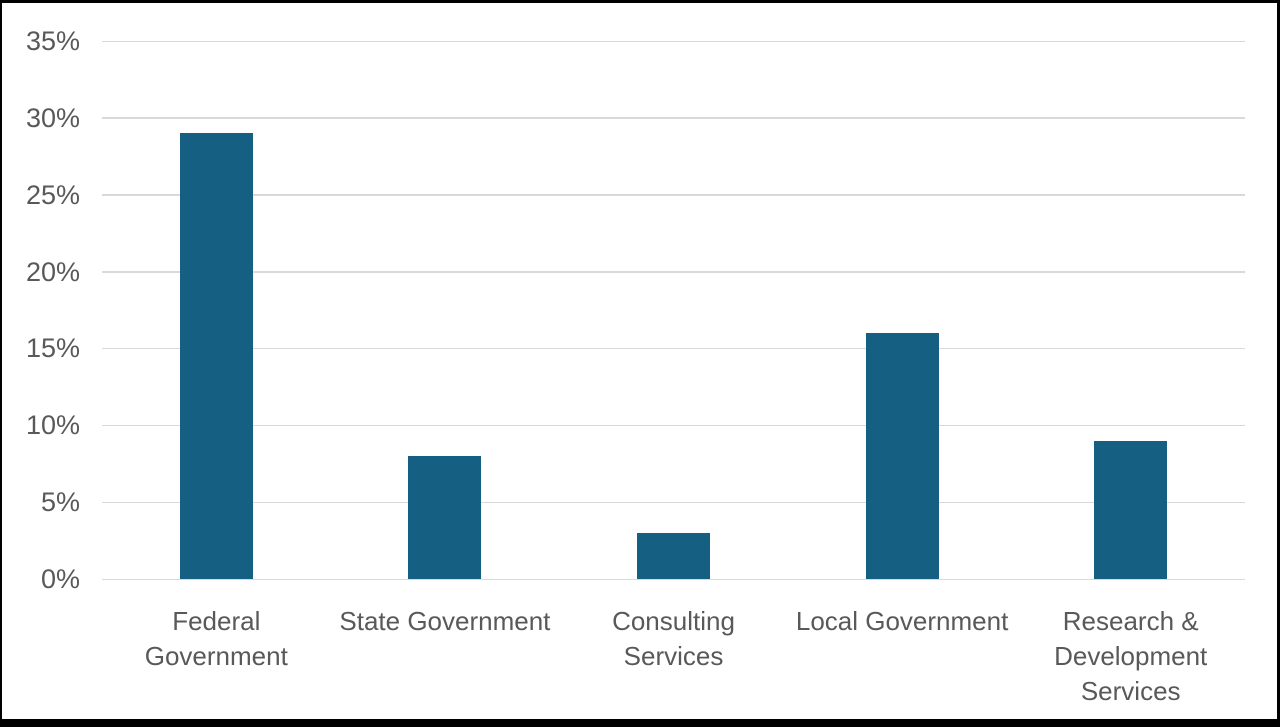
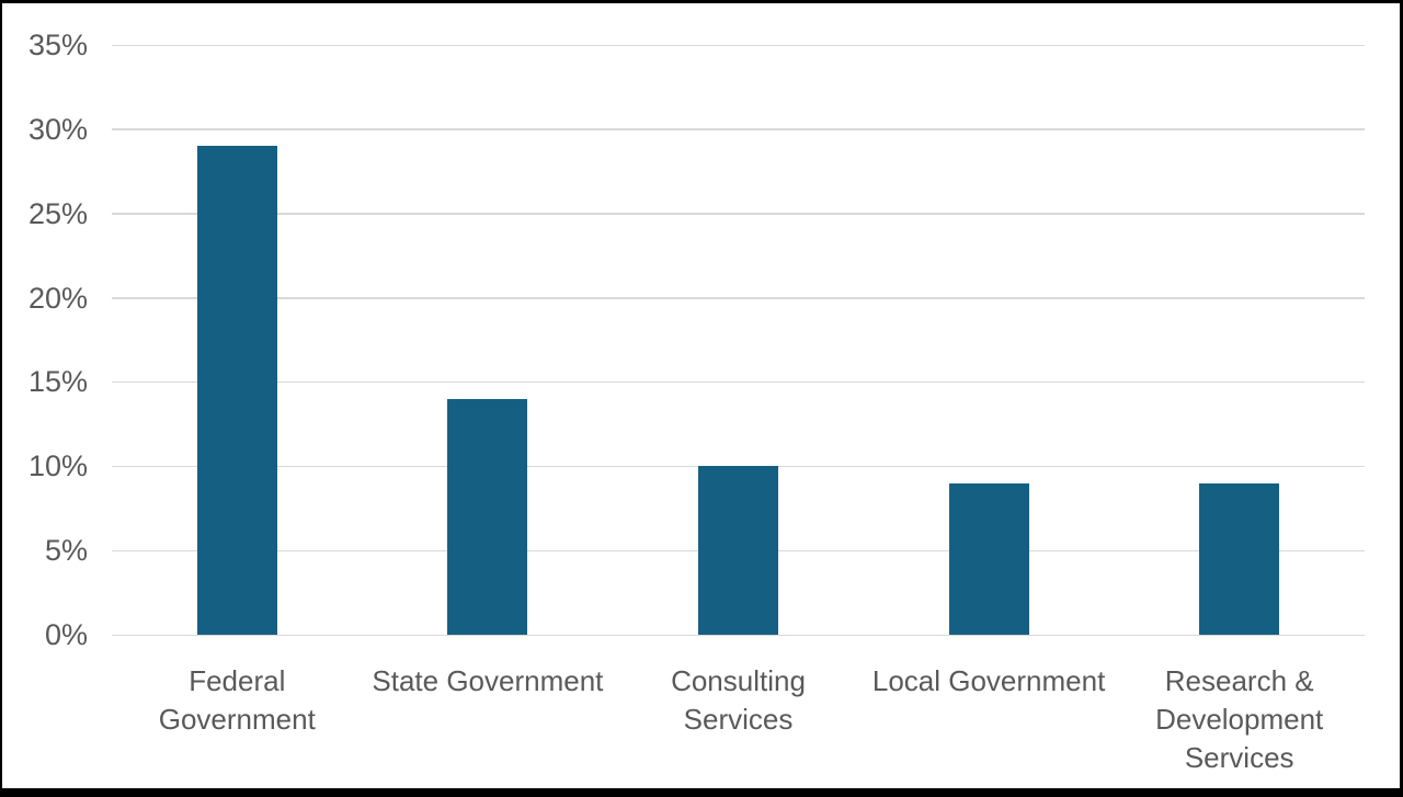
State Government: 8% -> 14%
Consulting Services: 3% -> 10%
Local Government: 16% -> 9%
